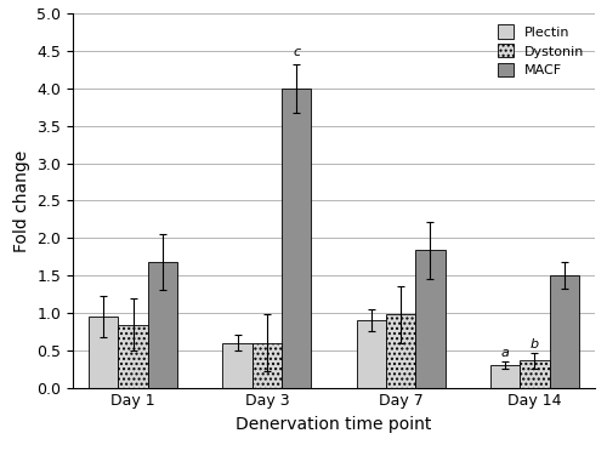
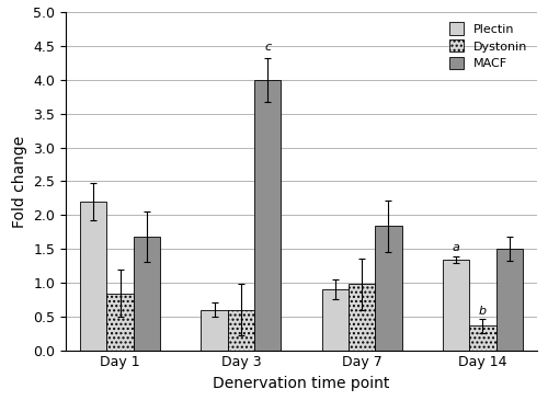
Plectin/Day 1: 0.95 -> 2.20
Plectin/Day 14: 0.30 -> 1.34
